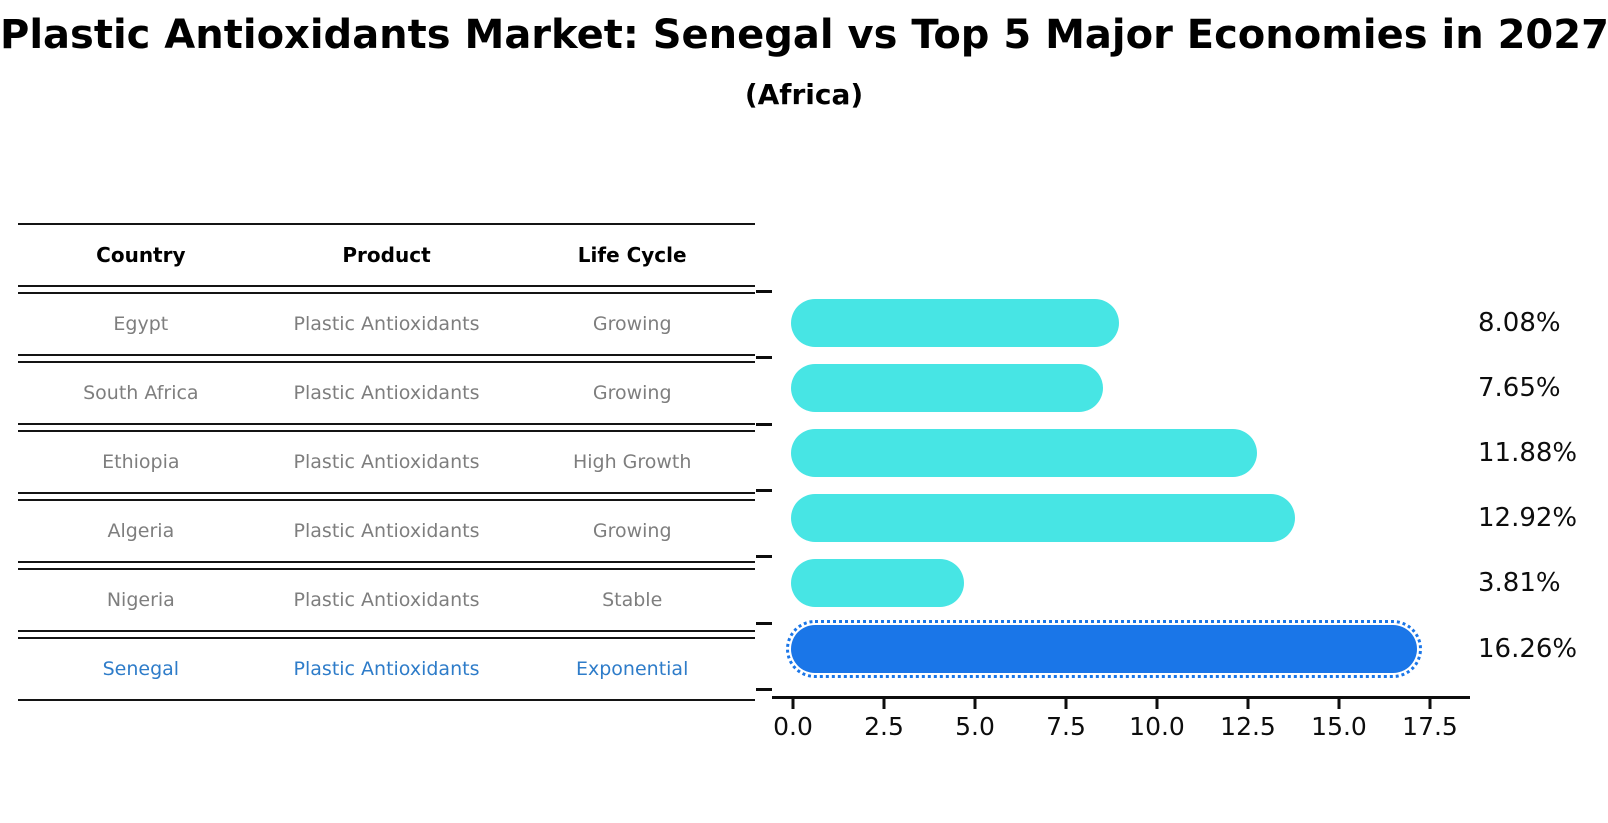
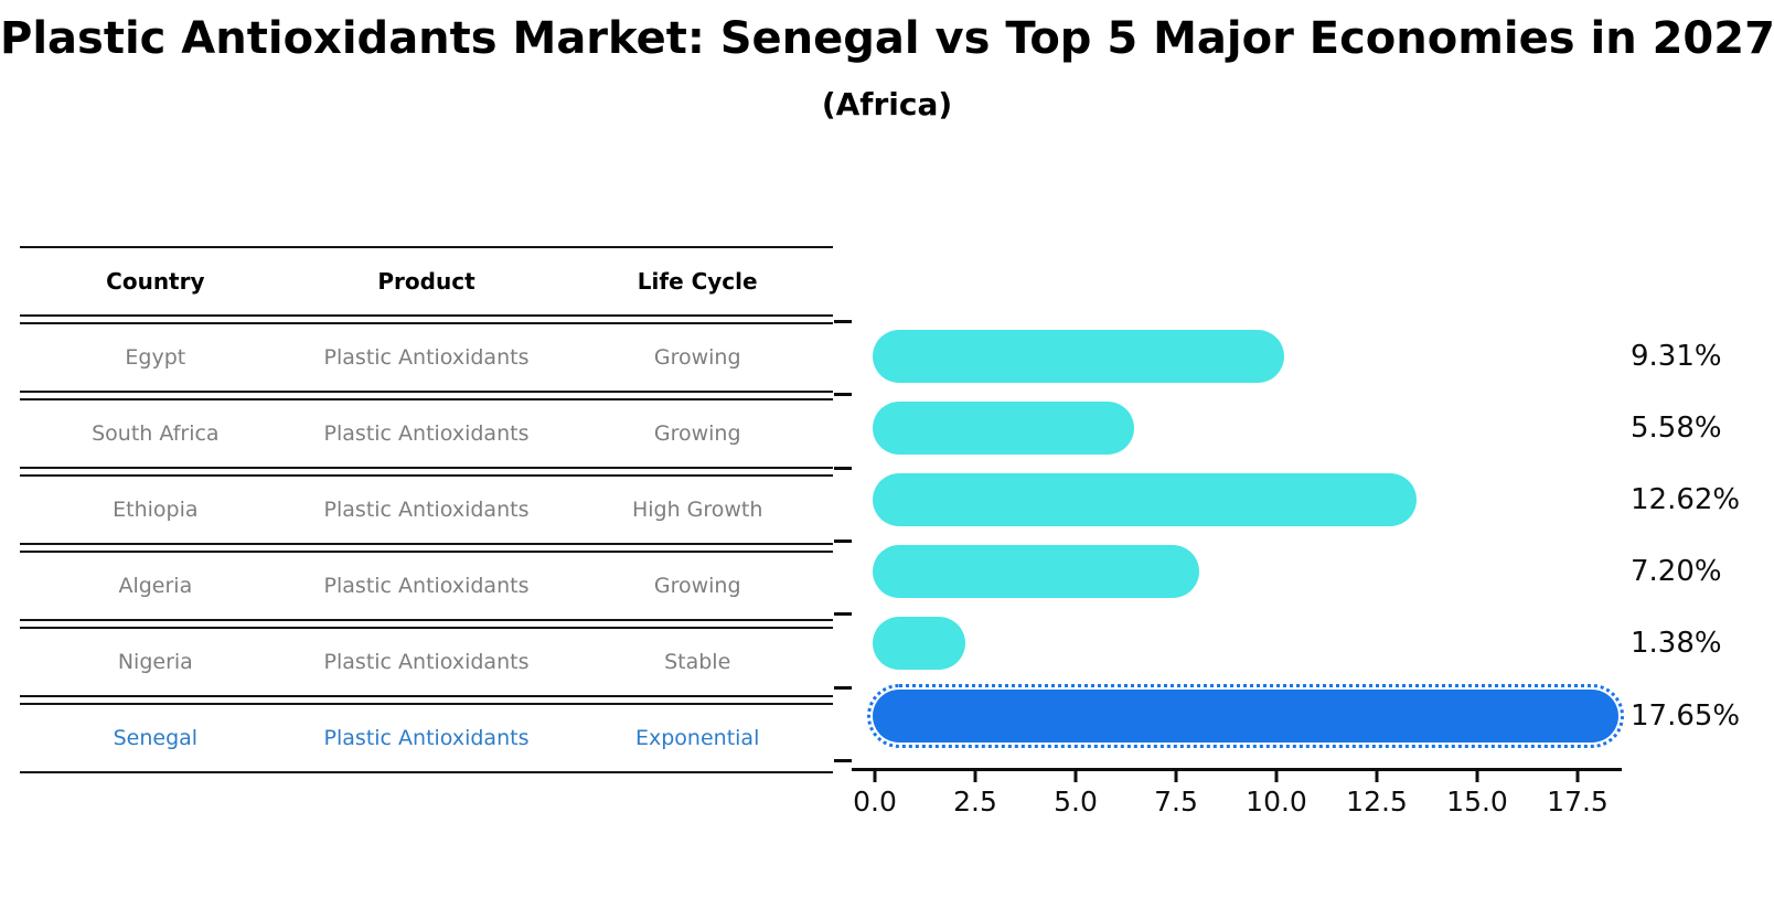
Egypt: 8.08% -> 9.31%
South Africa: 7.65% -> 5.58%
Ethiopia: 11.88% -> 12.62%
Algeria: 12.92% -> 7.20%
Nigeria: 3.81% -> 1.38%
Senegal: 16.26% -> 17.65%
